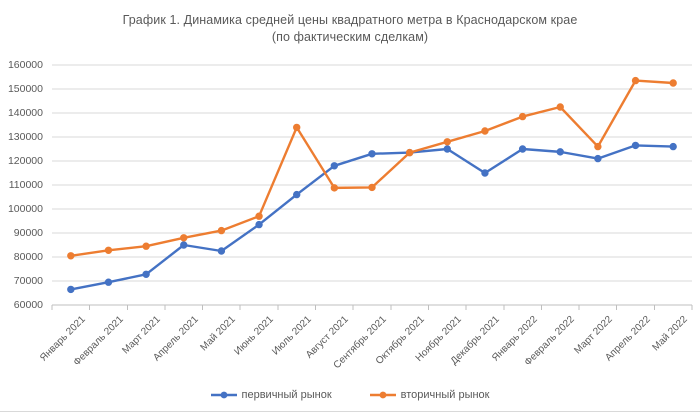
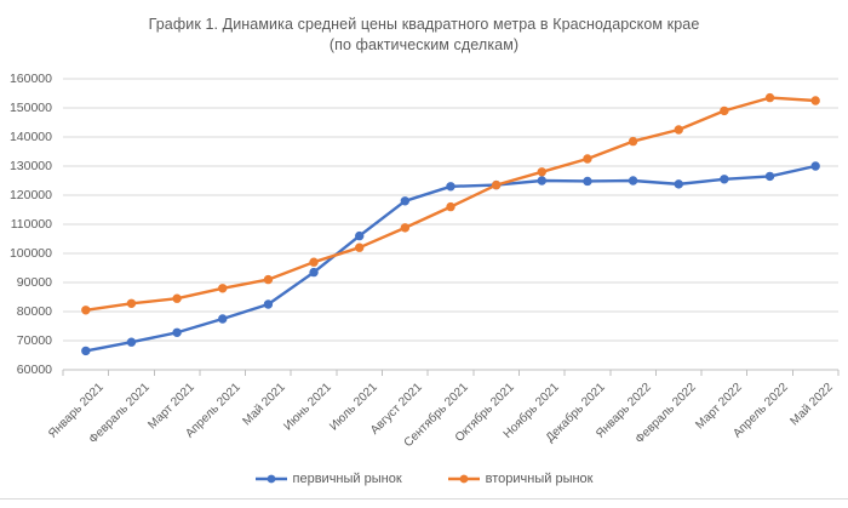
первичный рынок/Апрель 2021: 85000 -> 78000
вторичный рынок/Июль 2021: 134000 -> 102000
вторичный рынок/Сентябрь 2021: 109000 -> 116000
первичный рынок/Декабрь 2021: 115000 -> 125000
первичный рынок/Март 2022: 121000 -> 126000
вторичный рынок/Март 2022: 126000 -> 149000
первичный рынок/Май 2022: 126000 -> 130000
